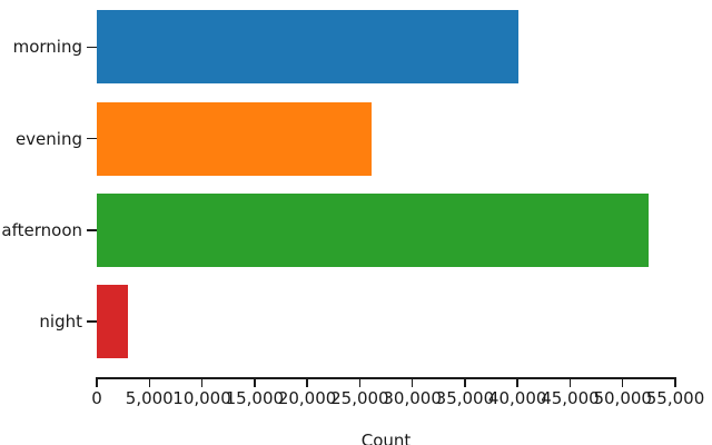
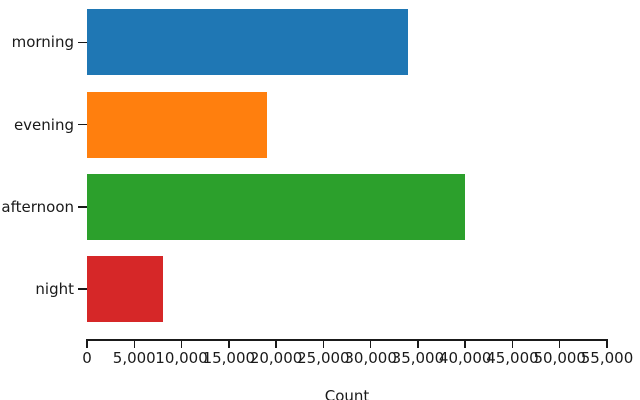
morning: 40000 -> 34000
evening: 26000 -> 19000
afternoon: 52000 -> 40000
night: 3000 -> 8000
